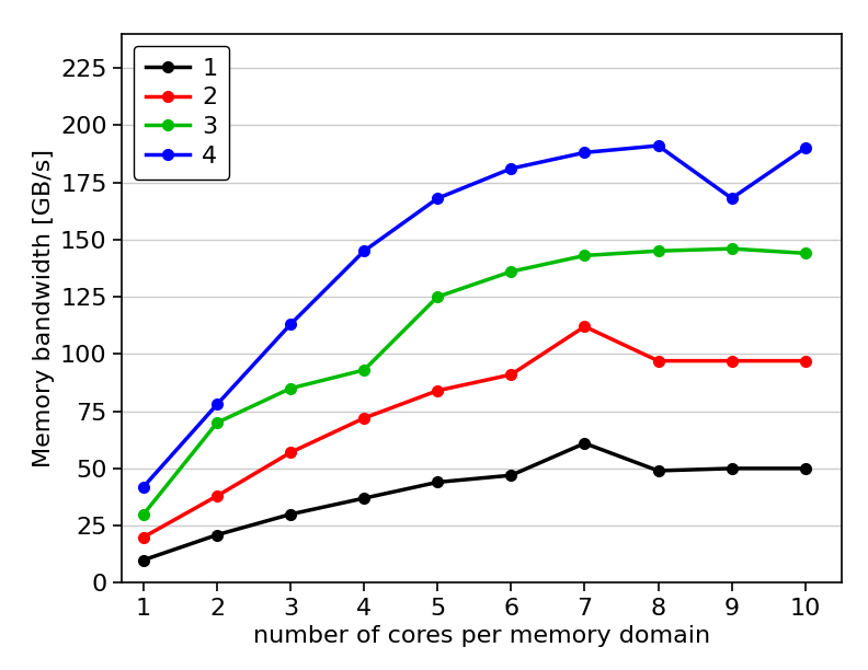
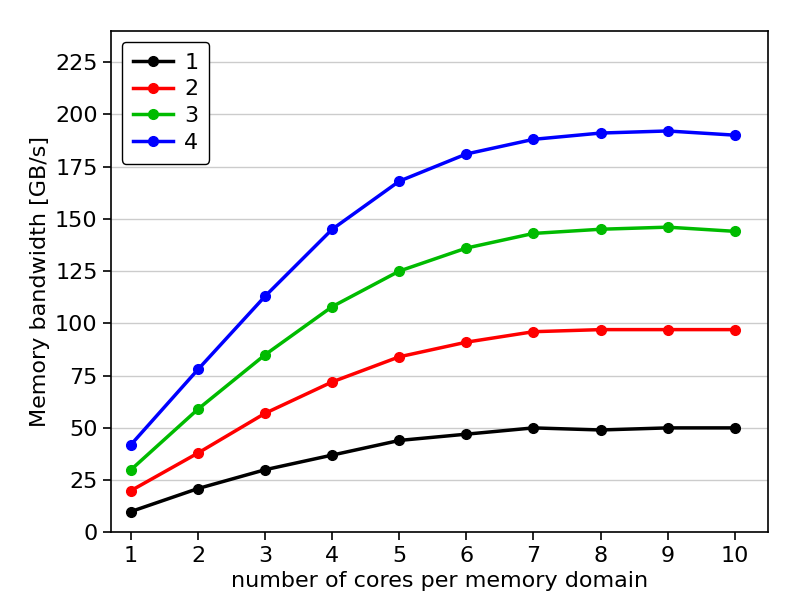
3/2: 70 -> 59
3/4: 93 -> 108
1/7: 61 -> 50
2/7: 112 -> 96
4/9: 168 -> 192
